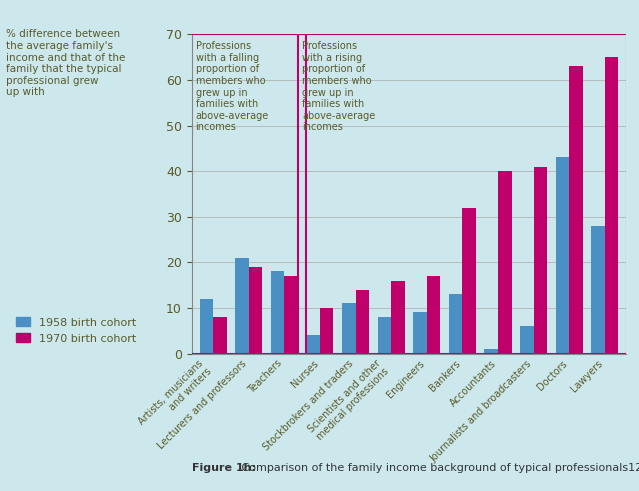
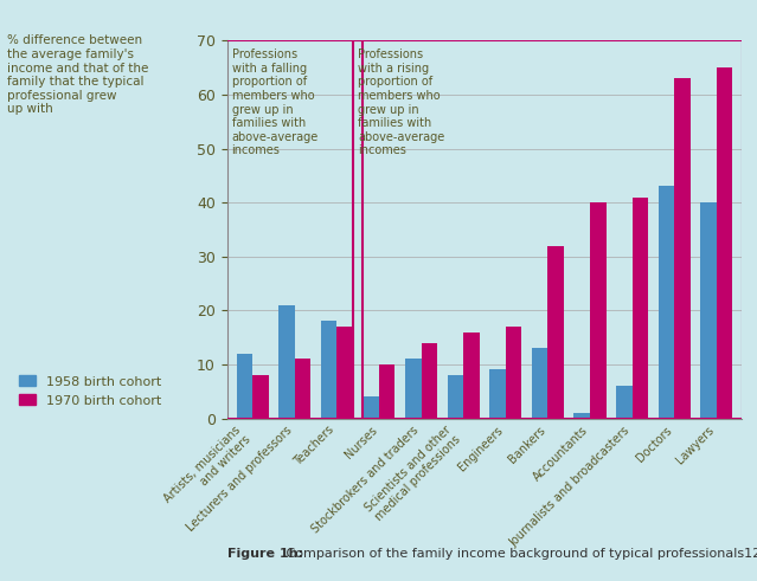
1970 birth cohort/Lecturers and professors: 19 -> 11
1958 birth cohort/Lawyers: 28 -> 40
